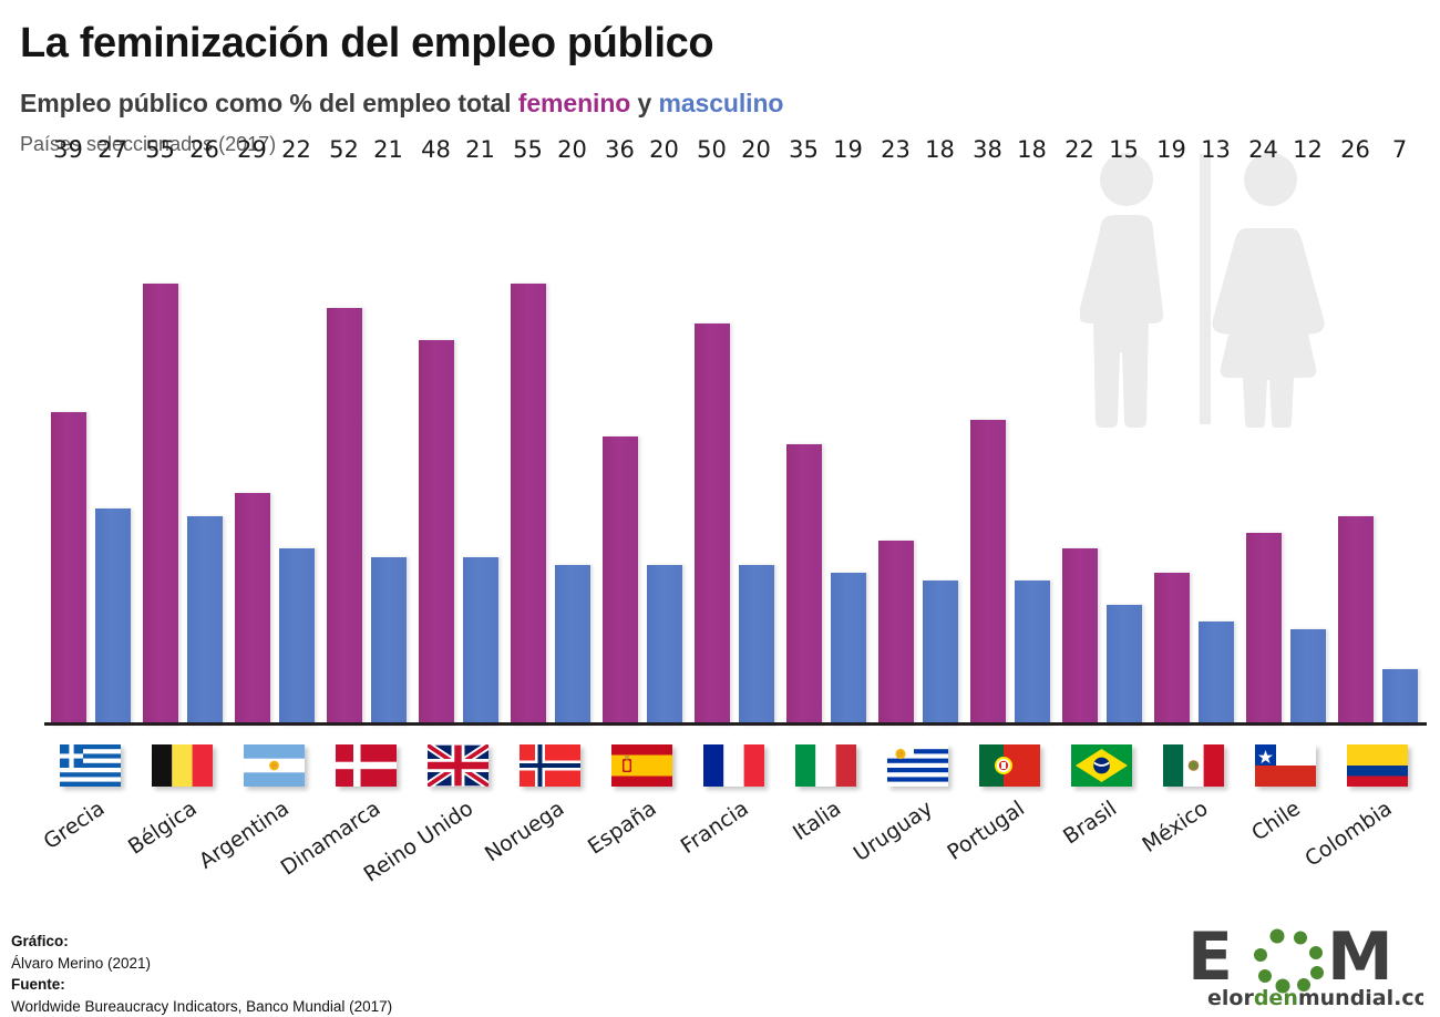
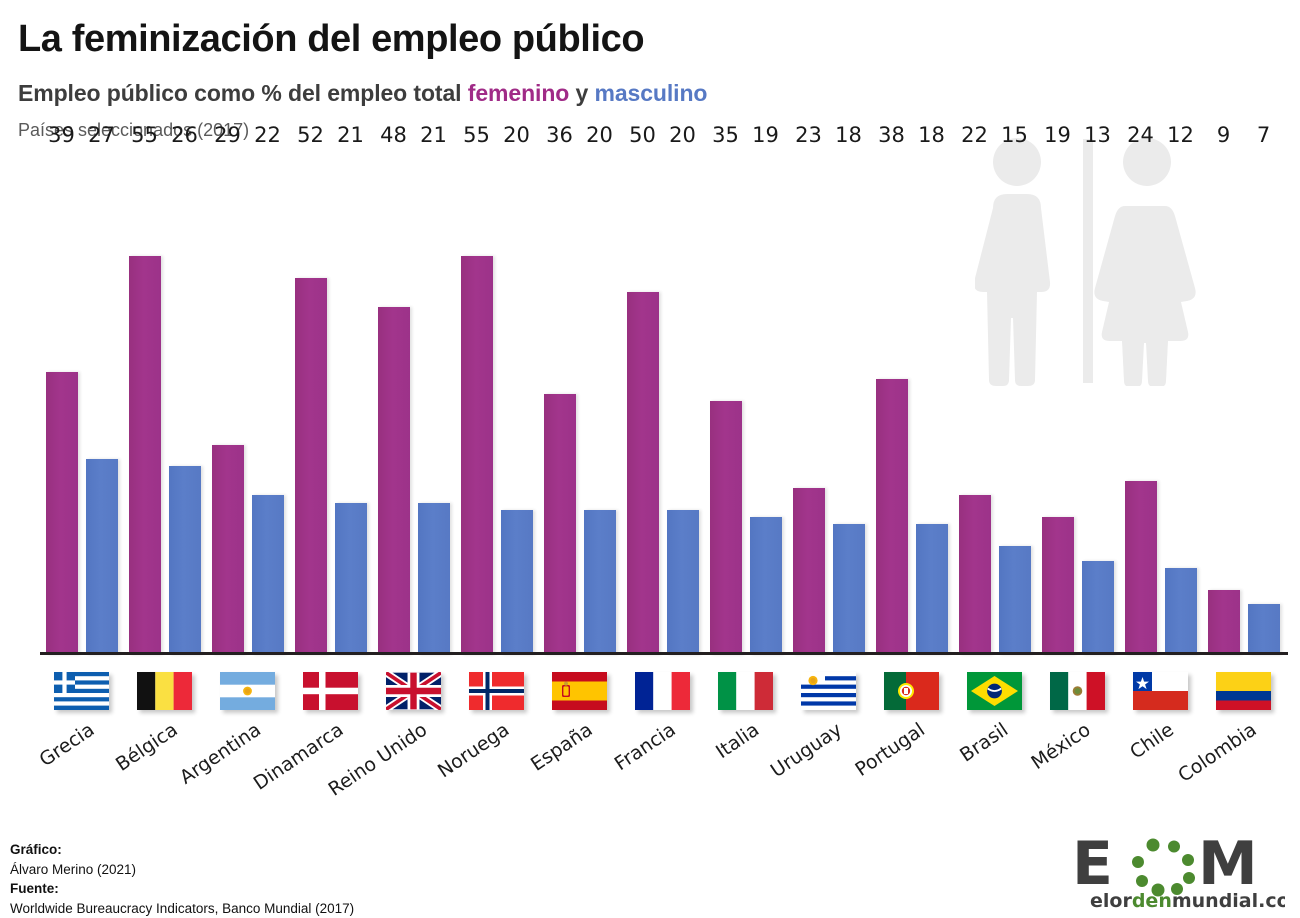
femenino/Colombia: 26 -> 9
